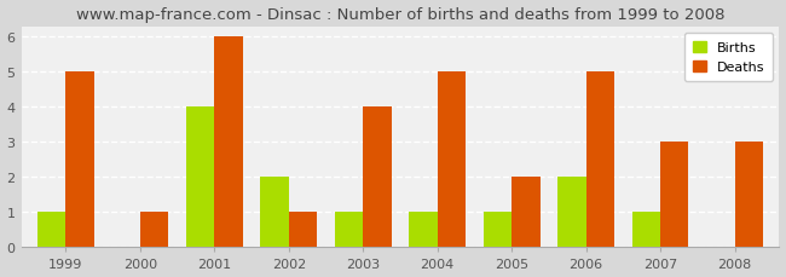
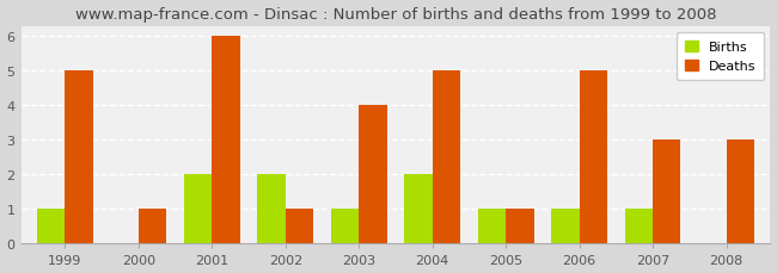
Births/2001: 4 -> 2
Births/2004: 1 -> 2
Deaths/2005: 2 -> 1
Births/2006: 2 -> 1
